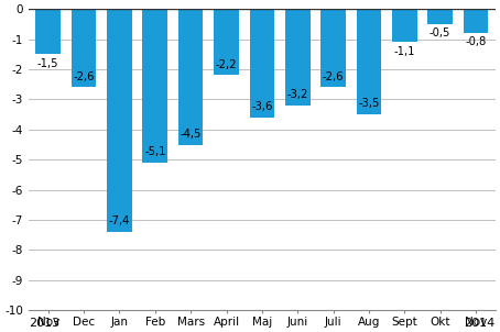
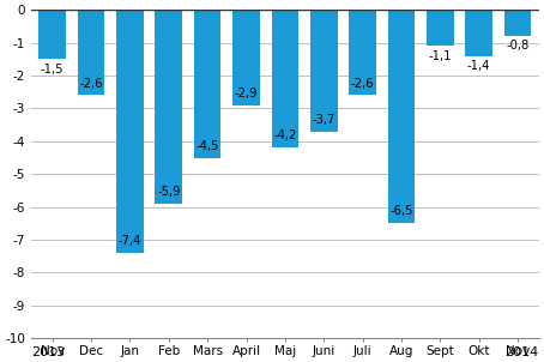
Feb: -5,1 -> -5,9
April: -2,2 -> -2,9
Maj: -3,6 -> -4,2
Juni: -3,2 -> -3,7
Aug: -3,5 -> -6,5
Okt: -0,5 -> -1,4
